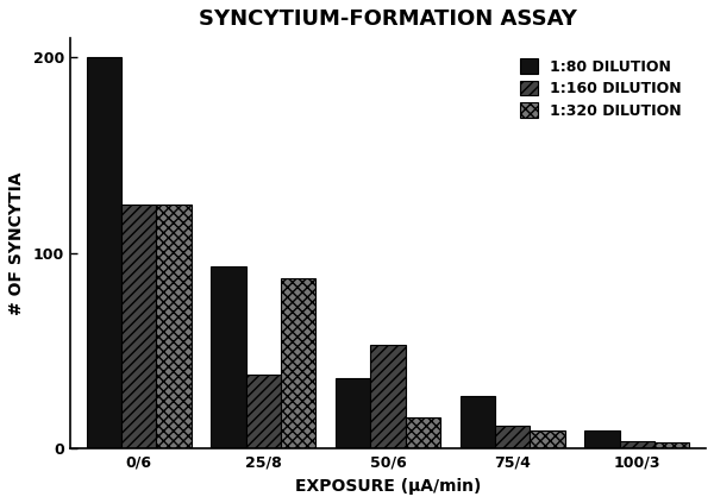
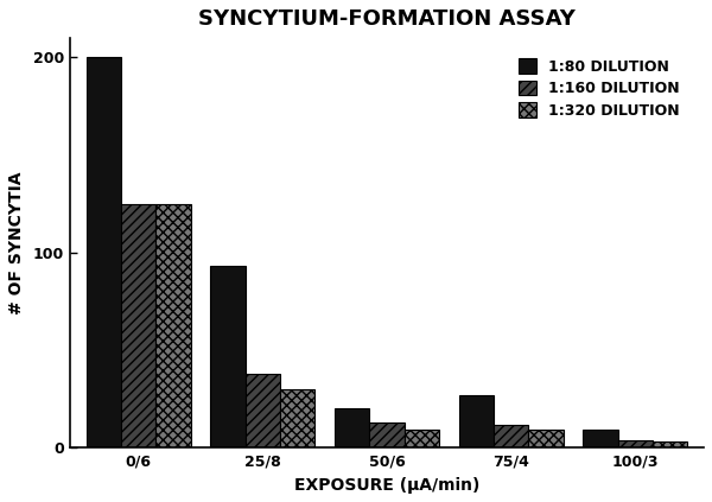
1:320 DILUTION/25/8: 87 -> 30
1:80 DILUTION/50/6: 36 -> 20
1:160 DILUTION/50/6: 53 -> 13
1:320 DILUTION/50/6: 16 -> 9
